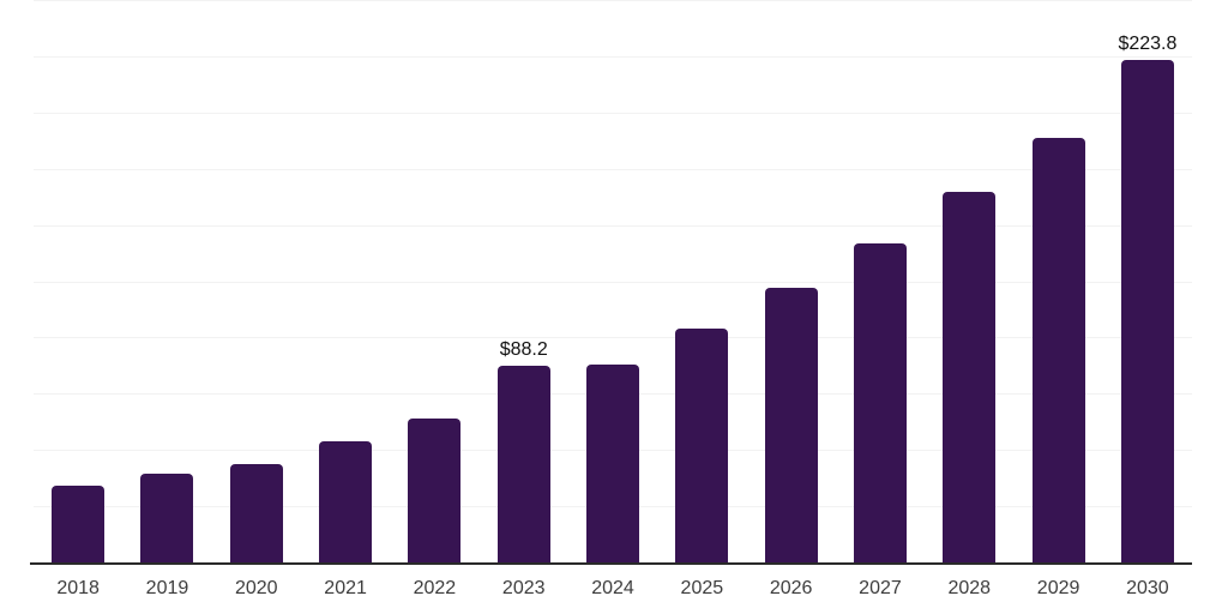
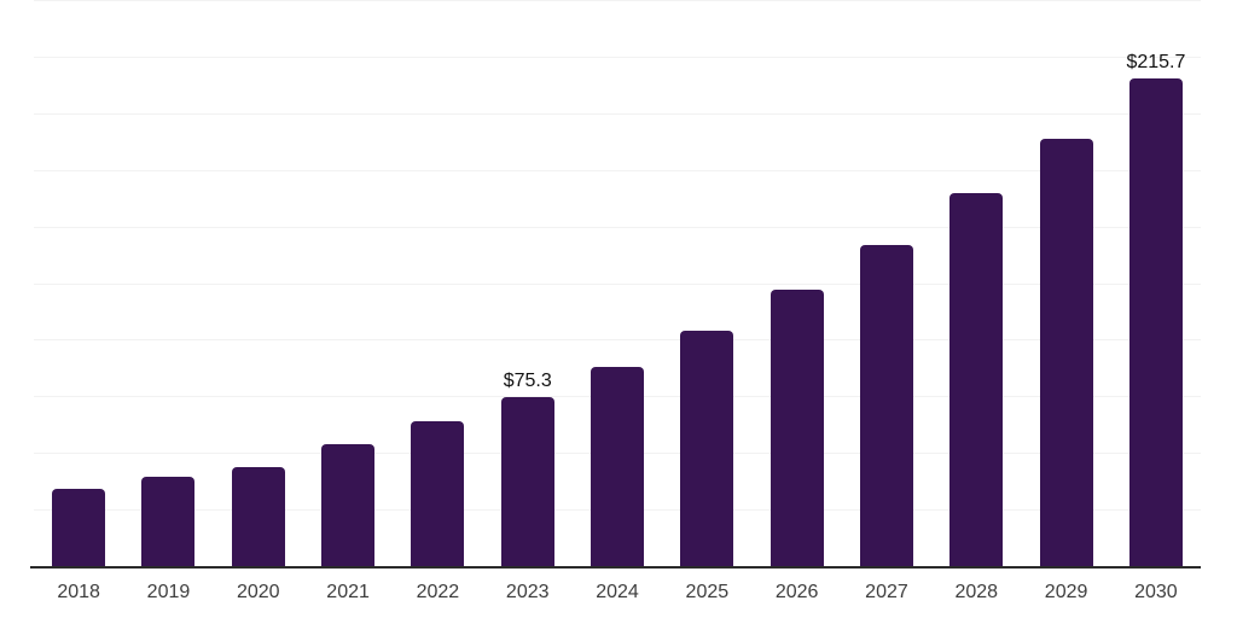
2023: $88.2 -> $75.3
2030: $223.8 -> $215.7
